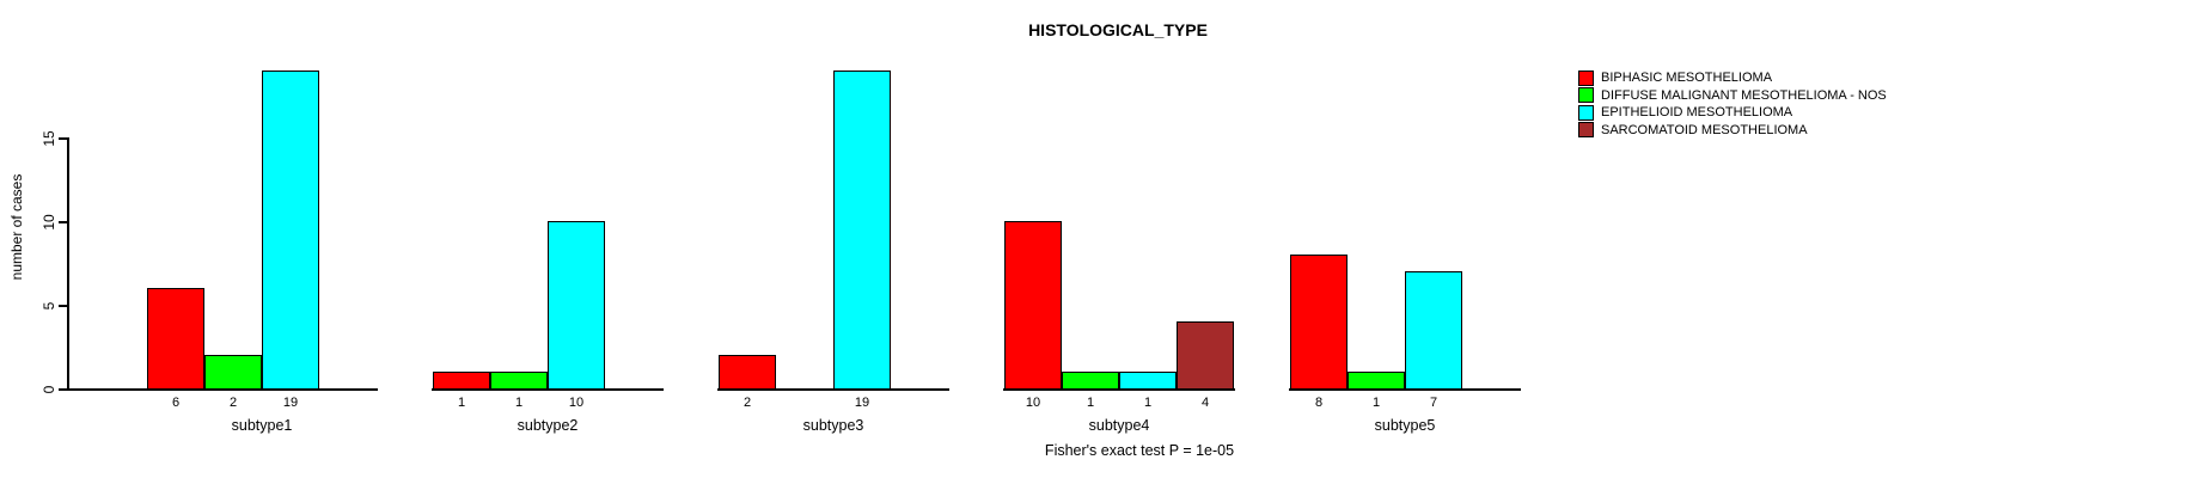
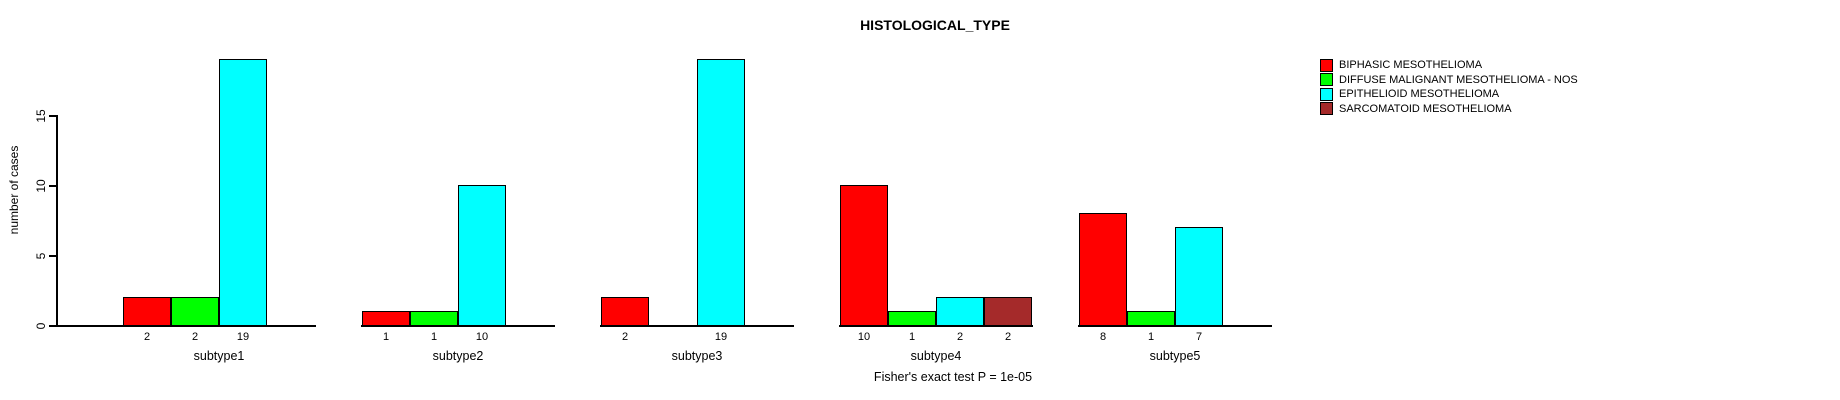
BIPHASIC MESOTHELIOMA/subtype1: 6 -> 2
EPITHELIOID MESOTHELIOMA/subtype4: 1 -> 2
SARCOMATOID MESOTHELIOMA/subtype4: 4 -> 2
